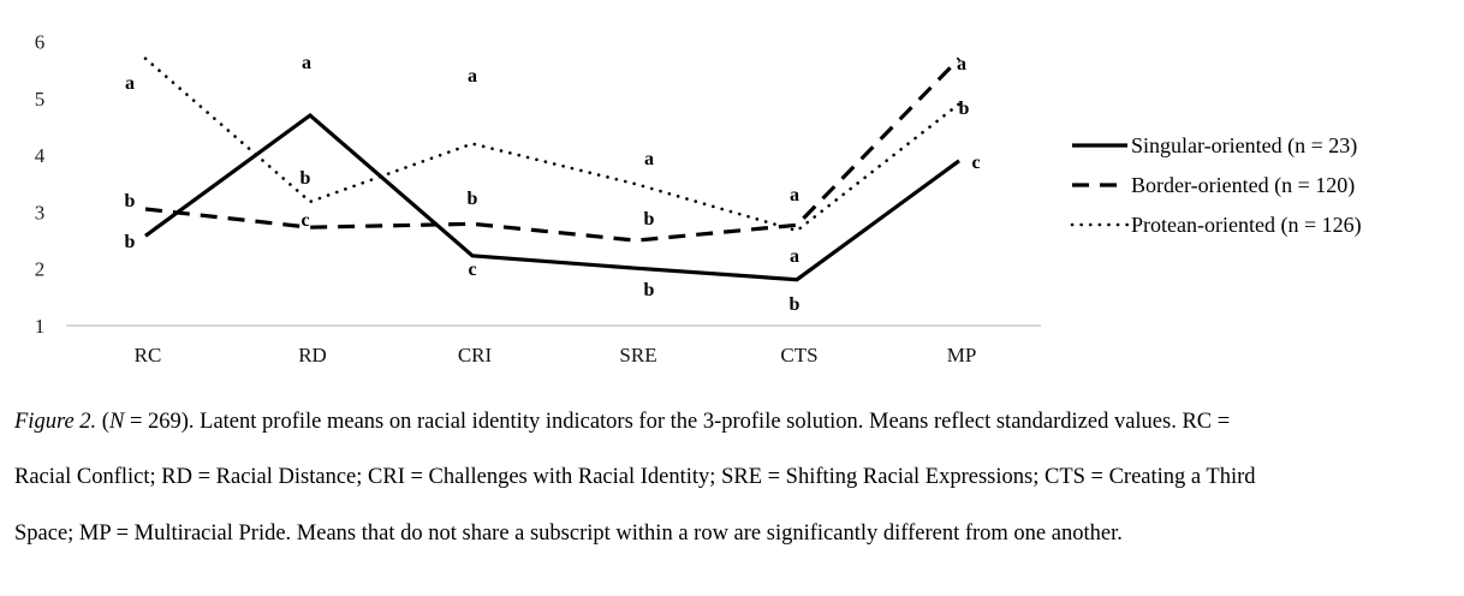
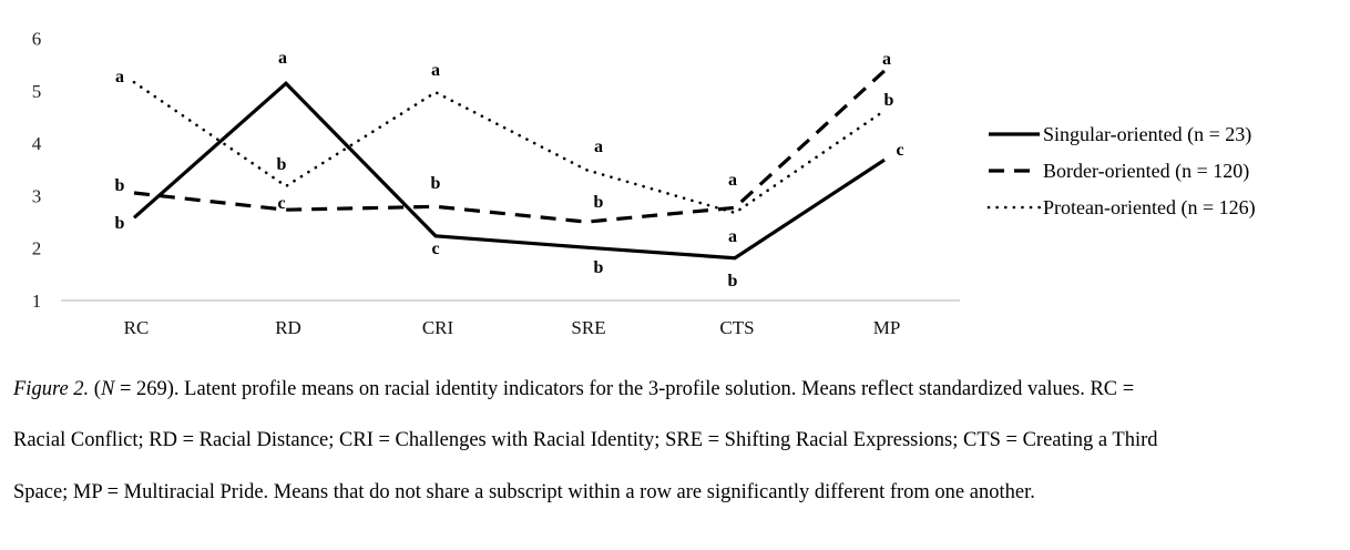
Protean-oriented (n = 126)/RC: 5.7 -> 5.2
Singular-oriented (n = 23)/RD: 4.7 -> 5.1
Protean-oriented (n = 126)/CRI: 4.2 -> 5.0
Singular-oriented (n = 23)/MP: 3.9 -> 3.7
Border-oriented (n = 120)/MP: 5.7 -> 5.4
Protean-oriented (n = 126)/MP: 4.9 -> 4.6
